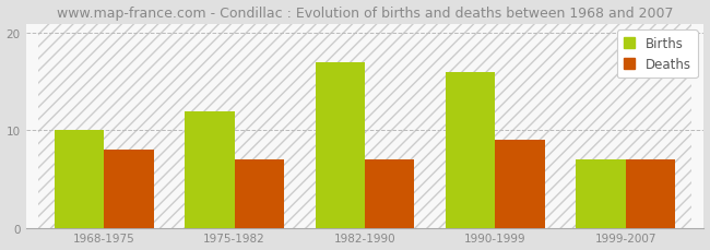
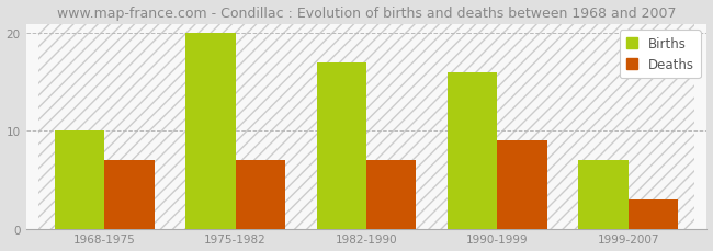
Deaths/1968-1975: 8 -> 7
Births/1975-1982: 12 -> 20
Deaths/1999-2007: 7 -> 3
